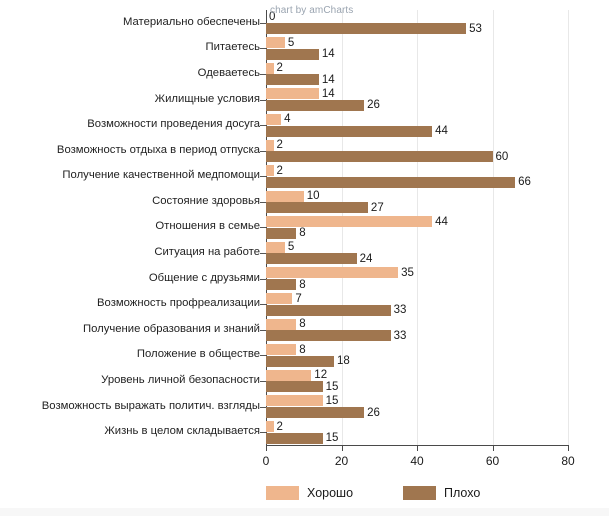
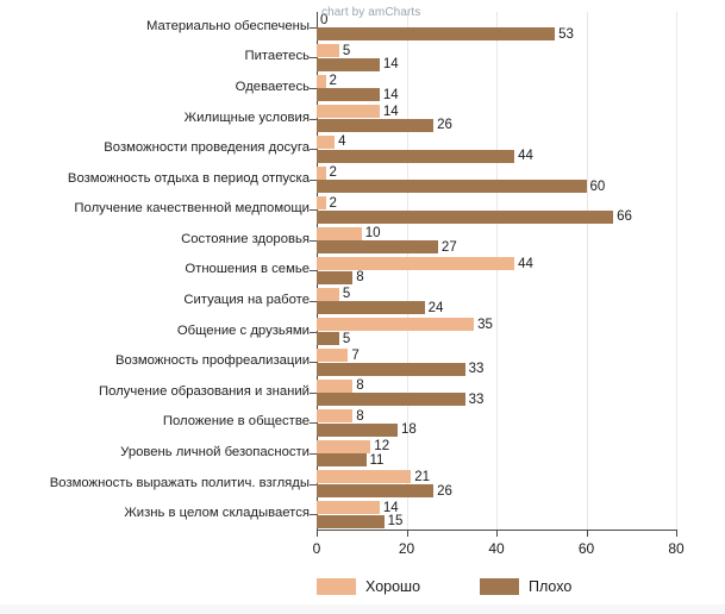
Плохо/Общение с друзьями: 8 -> 5
Плохо/Уровень личной безопасности: 15 -> 11
Хорошо/Возможность выражать политич. взгляды: 15 -> 21
Хорошо/Жизнь в целом складывается: 2 -> 14
